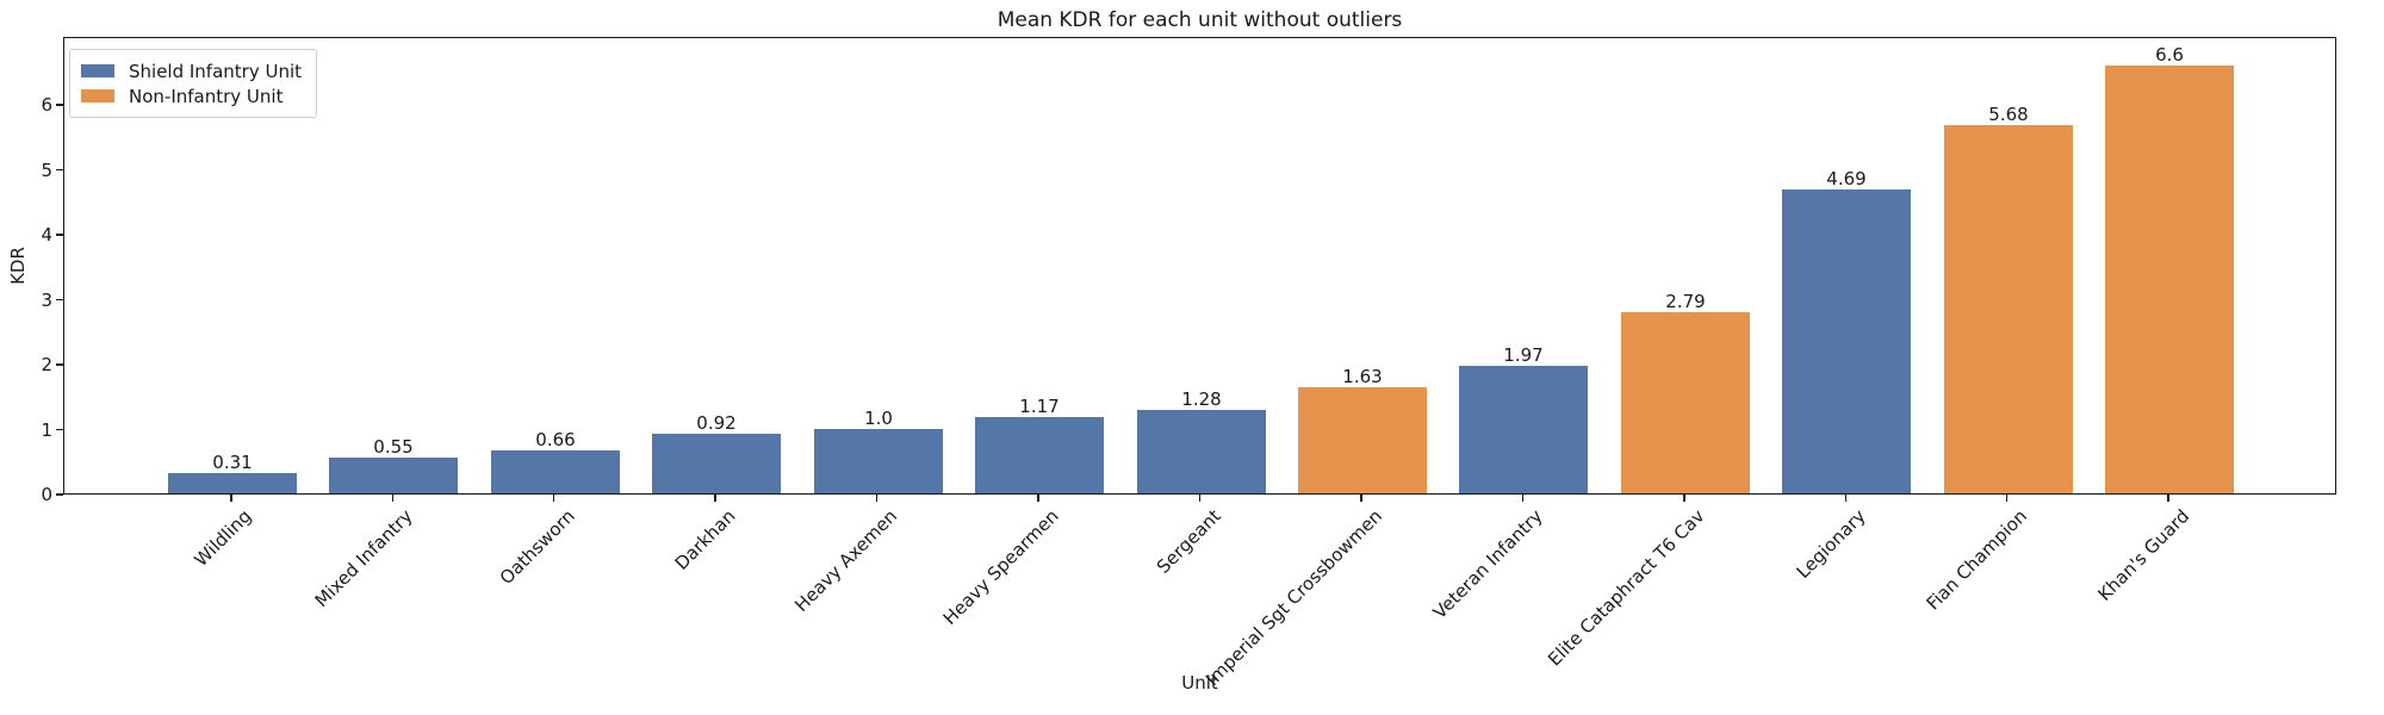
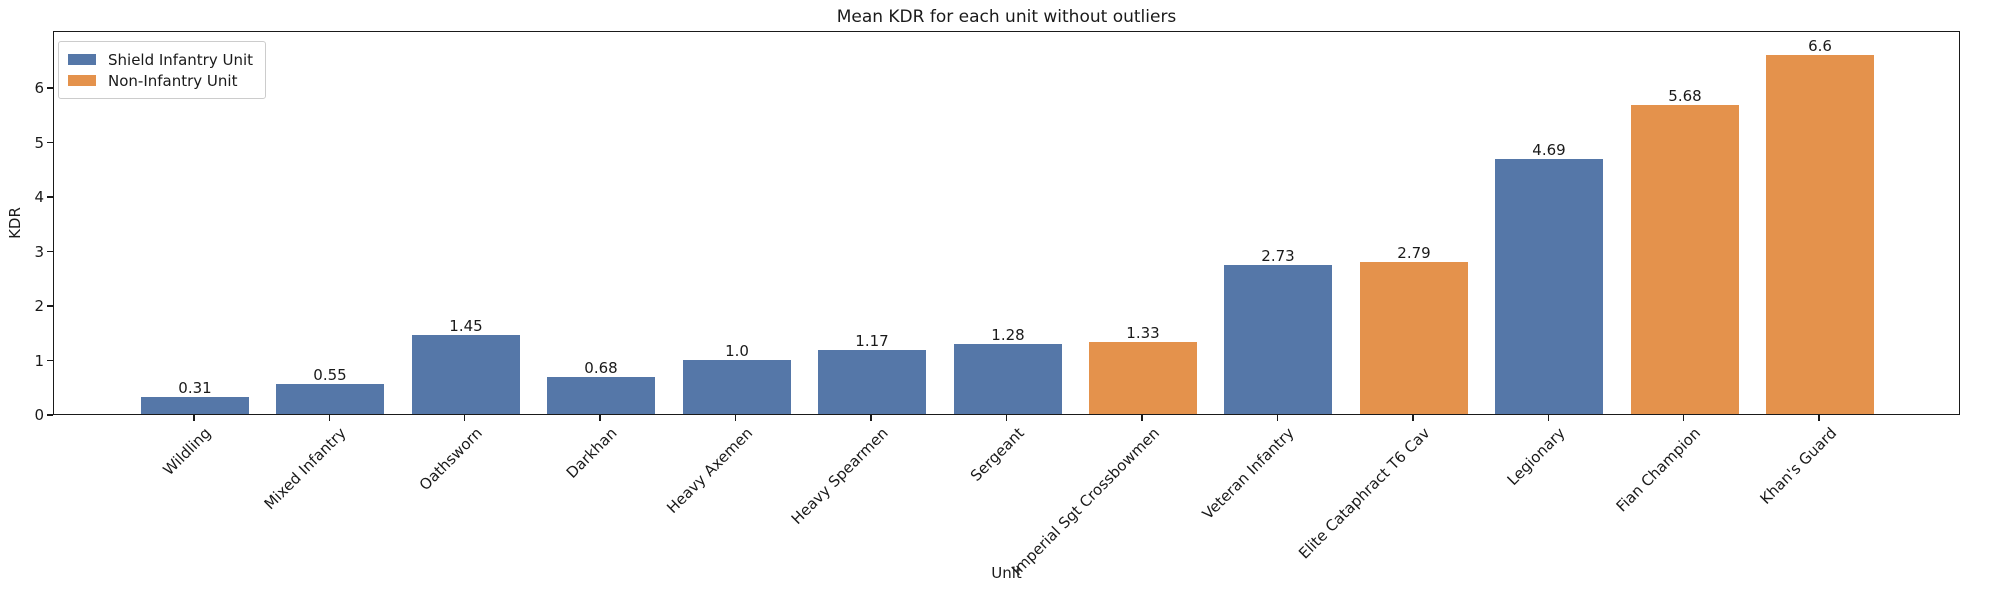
Oathsworn: 0.66 -> 1.45
Darkhan: 0.92 -> 0.68
Imperial Sgt Crossbowmen: 1.63 -> 1.33
Veteran Infantry: 1.97 -> 2.73
